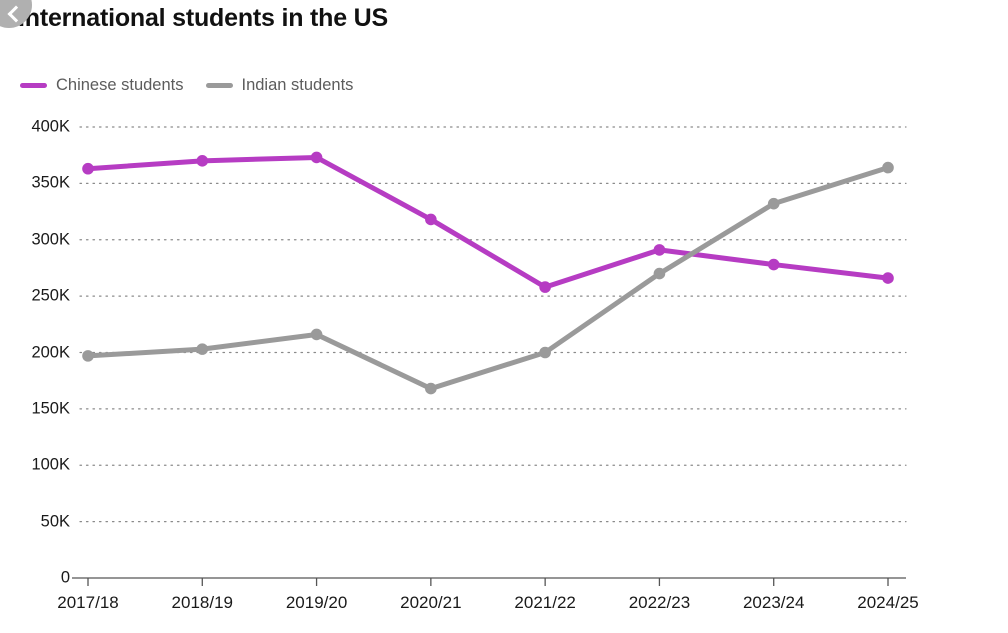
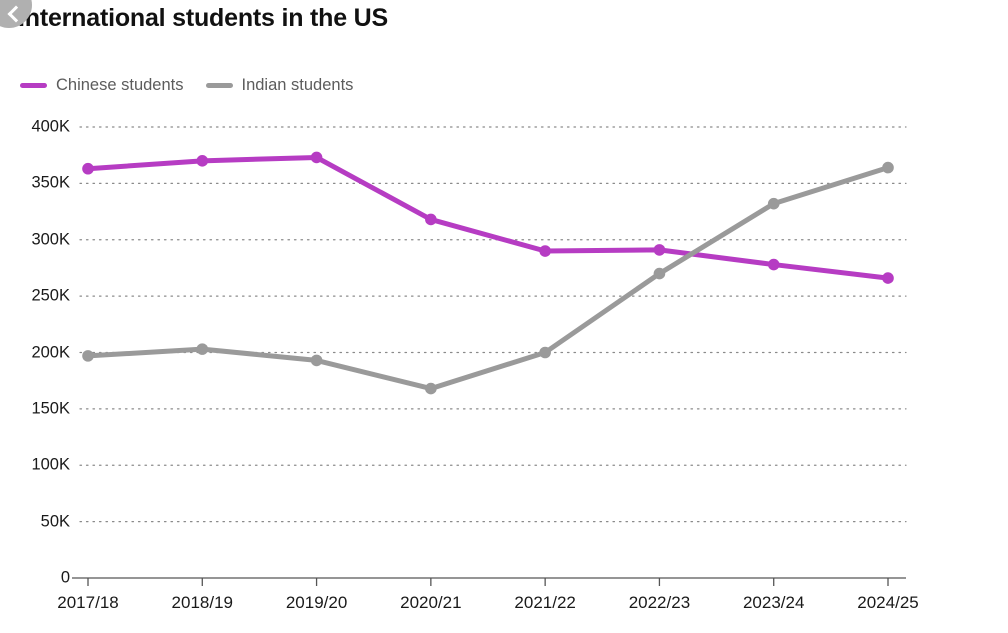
Indian students/2019/20: 216K -> 193K
Chinese students/2021/22: 258K -> 290K
